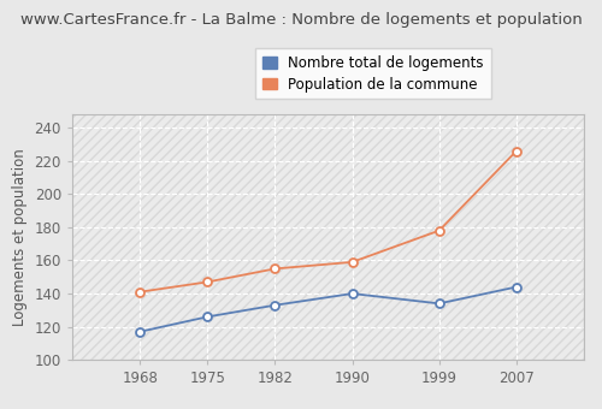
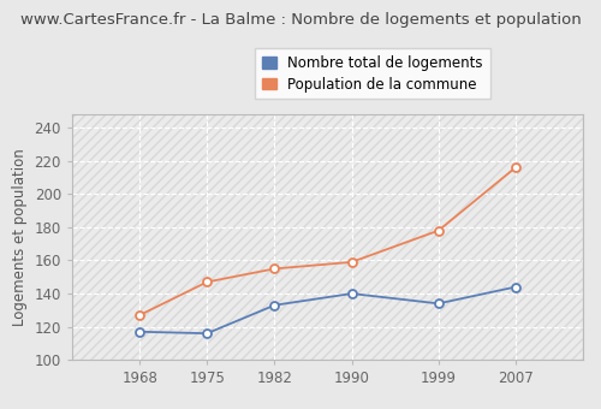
Population de la commune/1968: 141 -> 127
Nombre total de logements/1975: 126 -> 116
Population de la commune/2007: 226 -> 216
